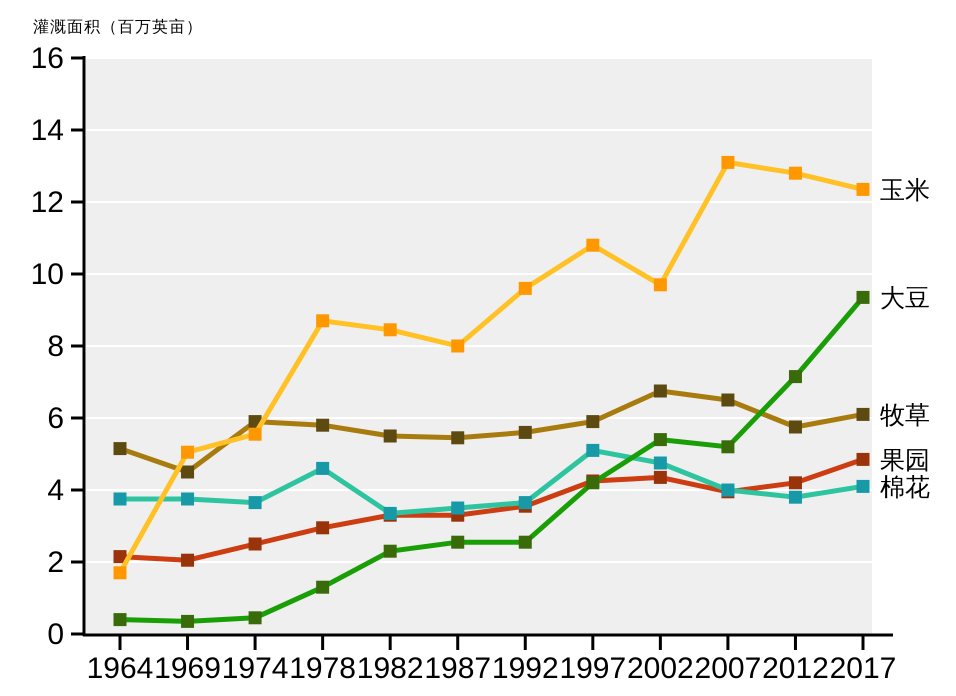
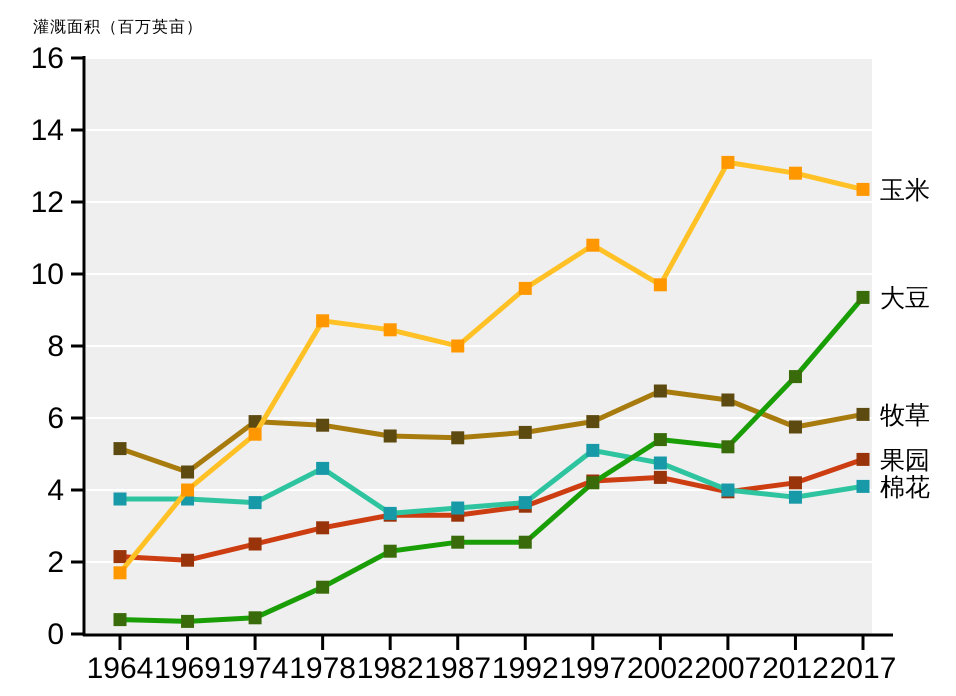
玉米/1969: 5.0 -> 4.0
